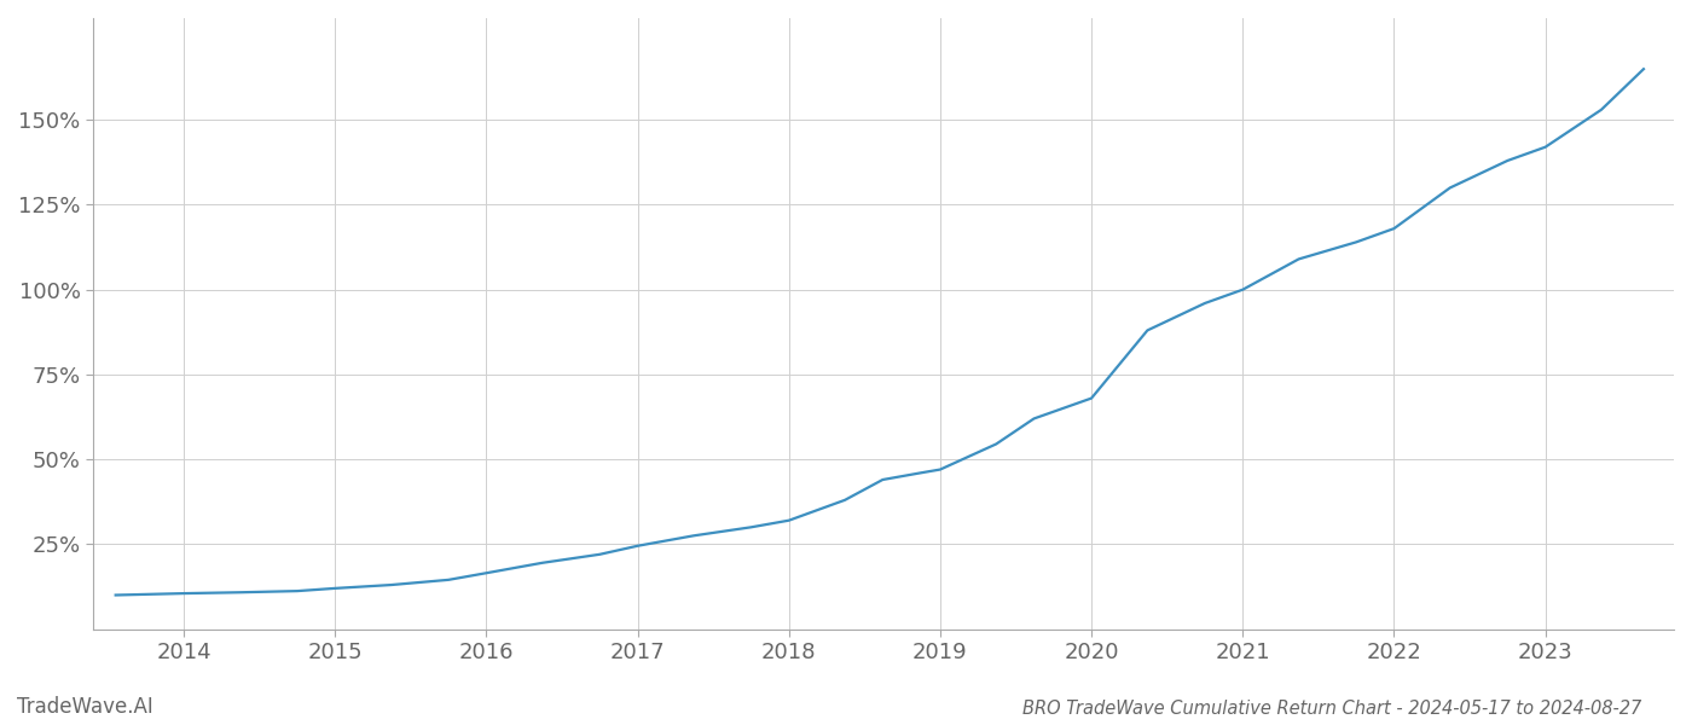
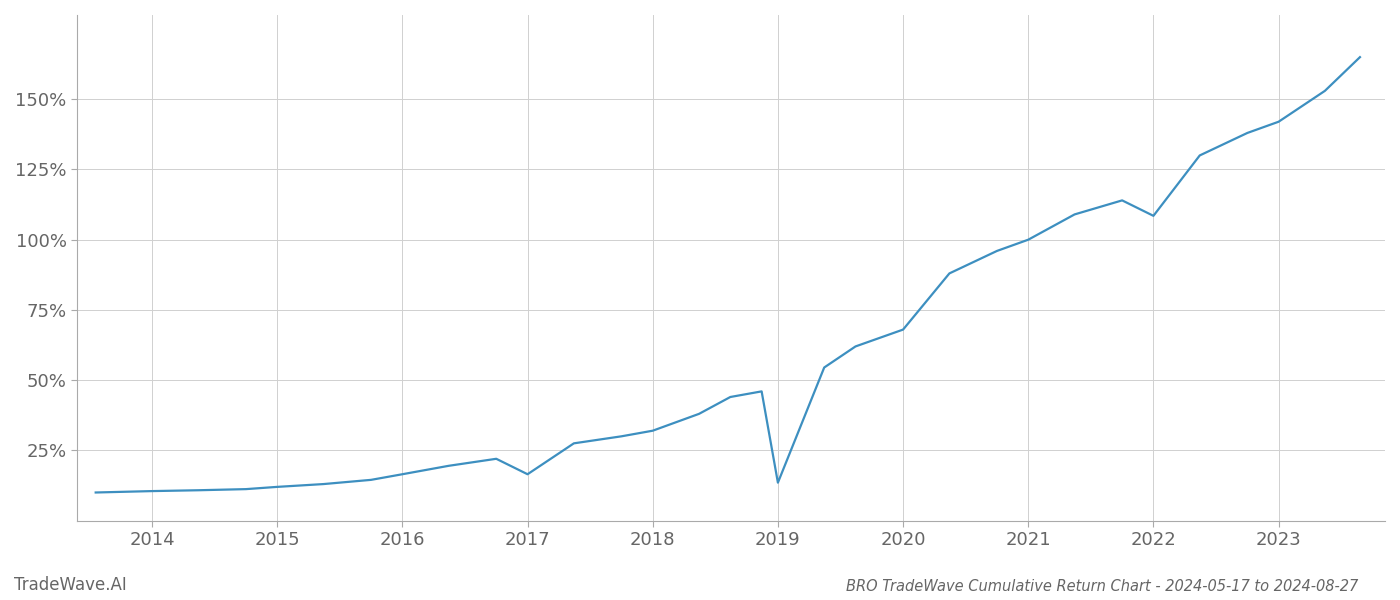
2017: 24.5% -> 16.5%
2019: 47.0% -> 13.5%
2022: 118.0% -> 108.5%
